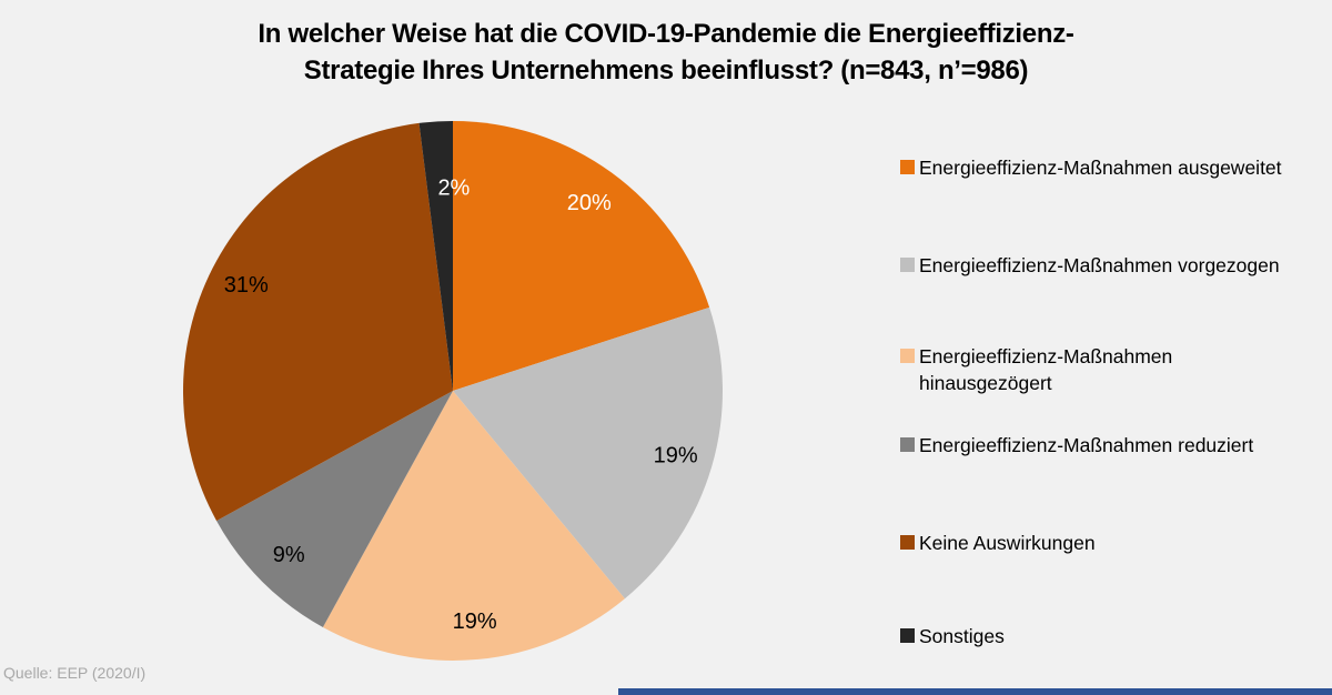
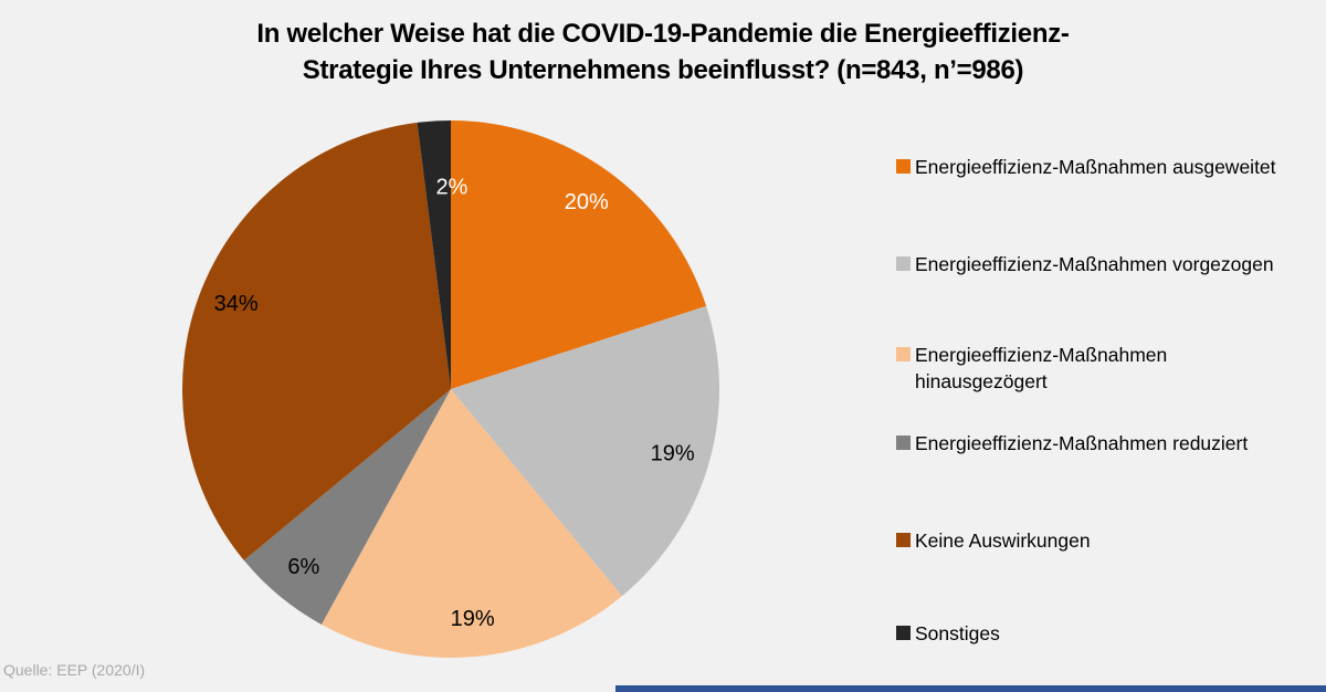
Energieeffizienz-Maßnahmen reduziert: 9% -> 6%
Keine Auswirkungen: 31% -> 34%
